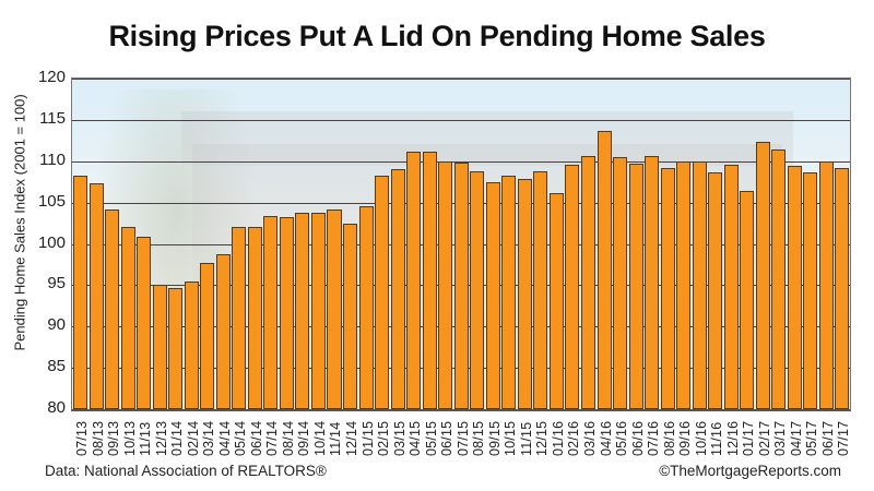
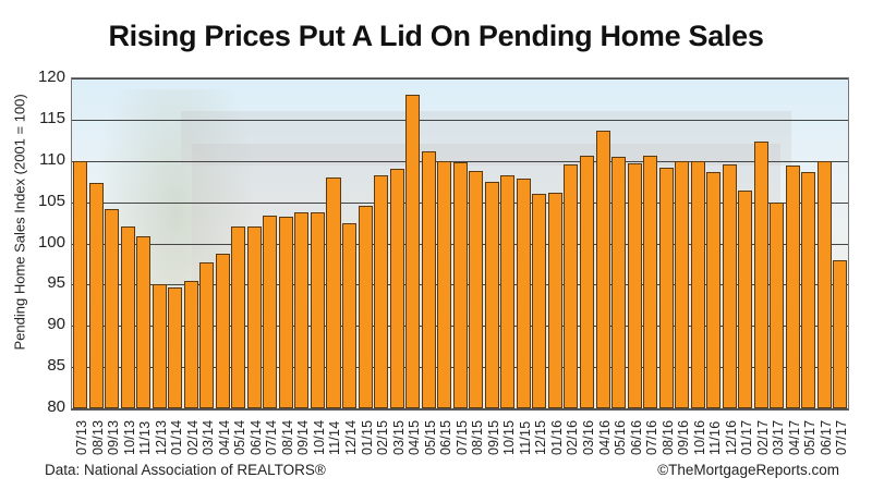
07/13: 108 -> 110
11/14: 104 -> 108
04/15: 111 -> 118
12/15: 109 -> 106
03/17: 111 -> 105
07/17: 109 -> 98
